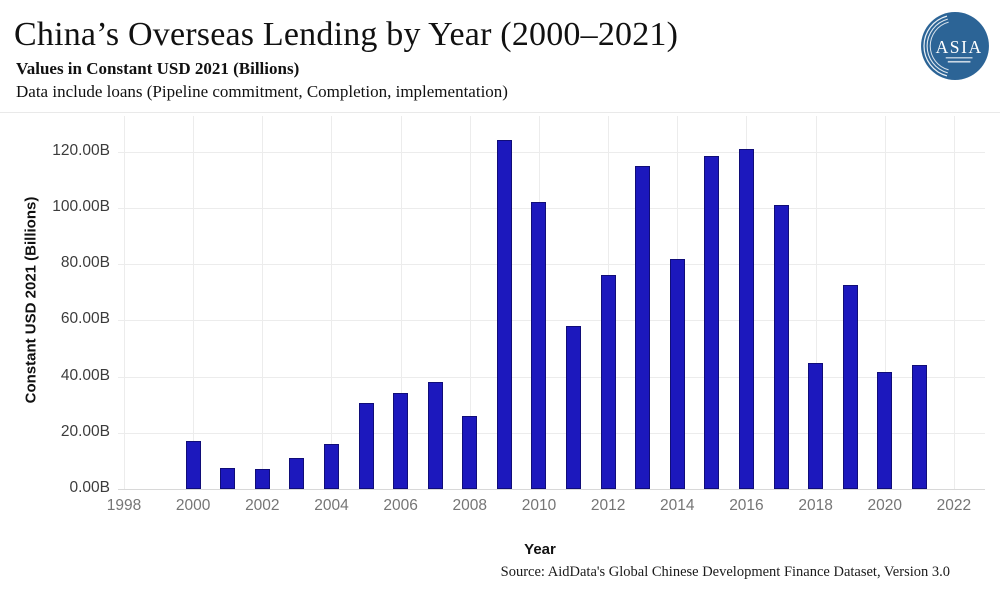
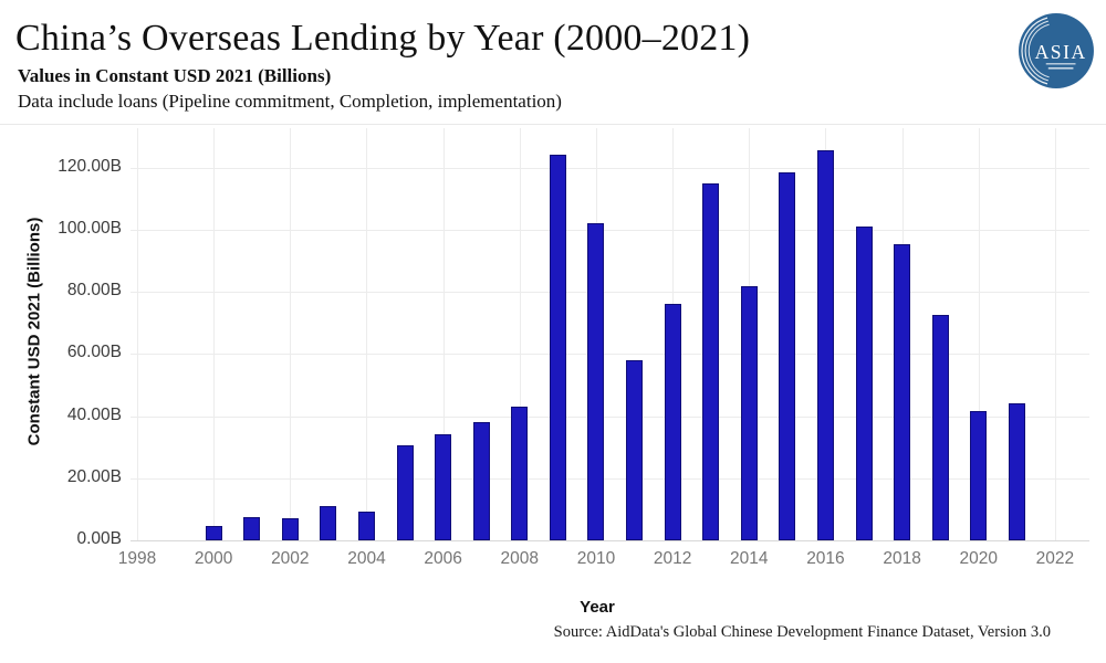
2000: 17B -> 5B
2004: 16B -> 9B
2008: 26B -> 43B
2016: 121B -> 126B
2018: 45B -> 95B
